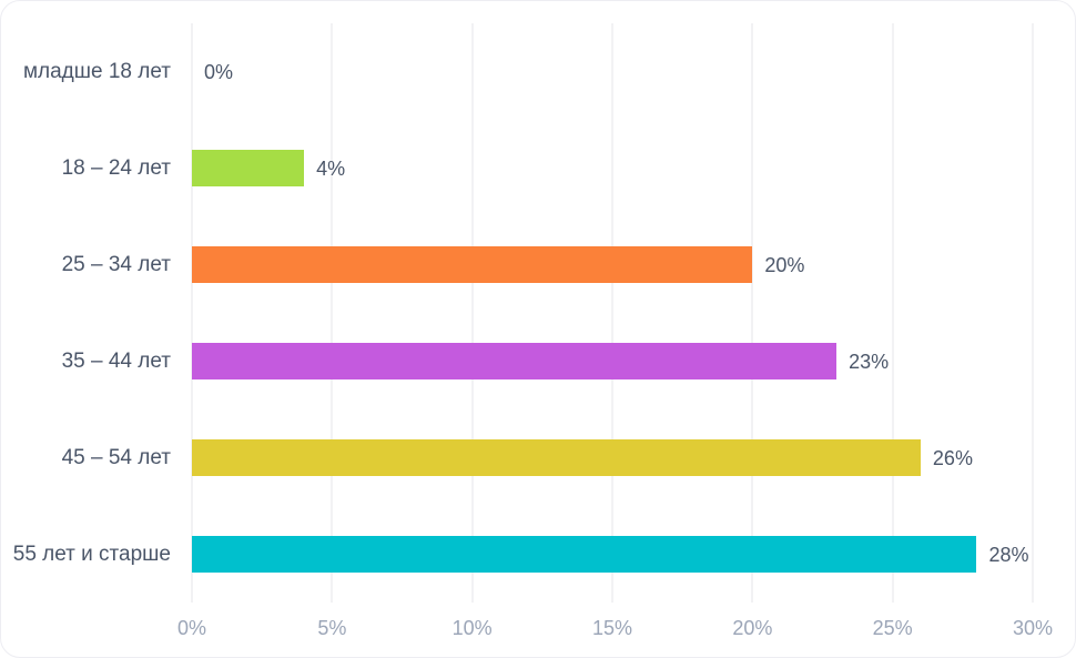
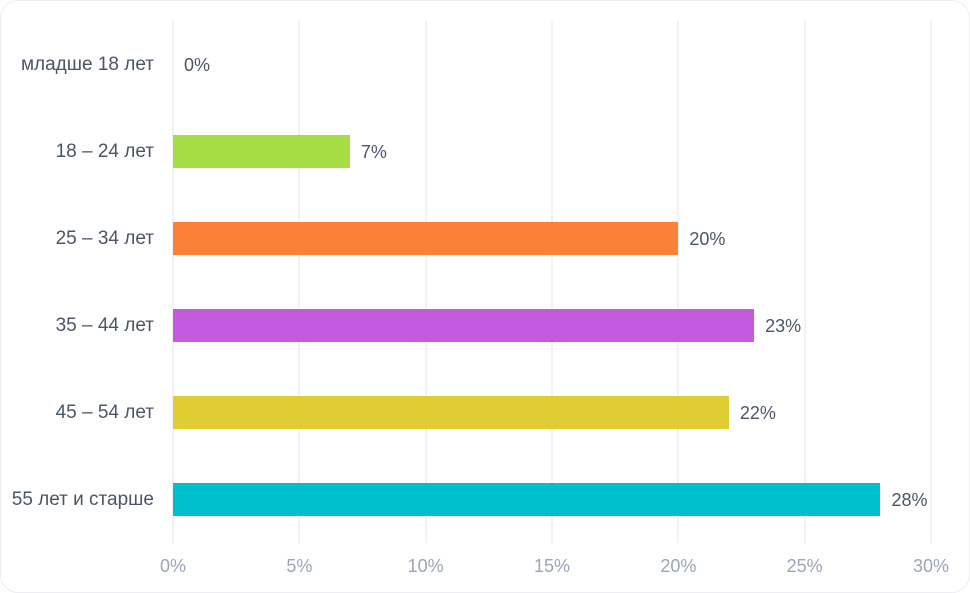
18 – 24 лет: 4% -> 7%
45 – 54 лет: 26% -> 22%
